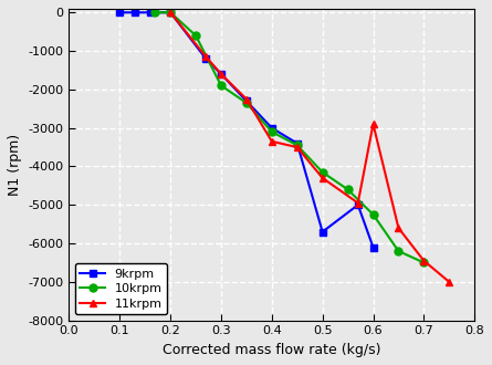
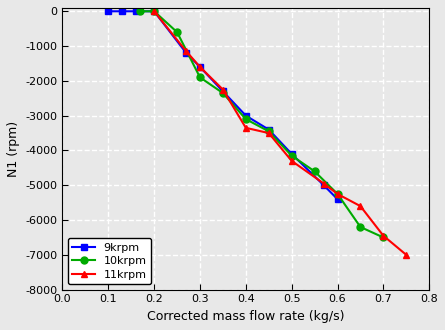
9krpm/0.5: -5700 -> -4100
9krpm/0.6: -6100 -> -5400
11krpm/0.6: -2900 -> -5250
